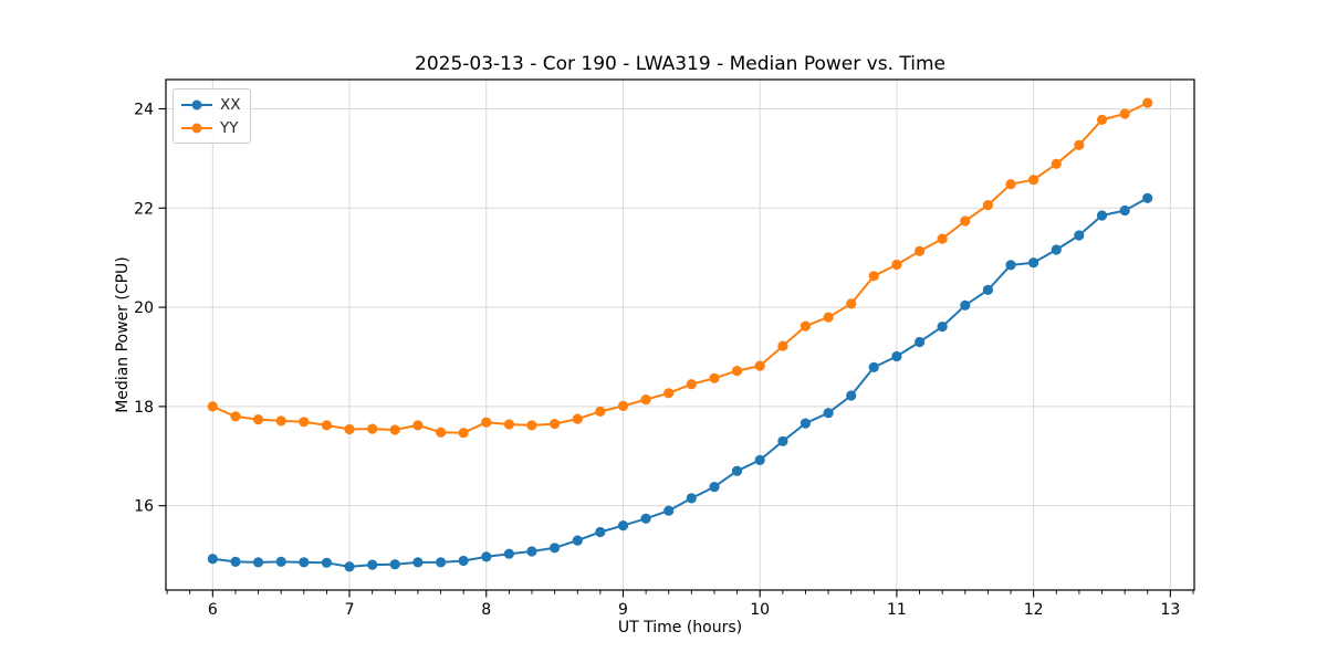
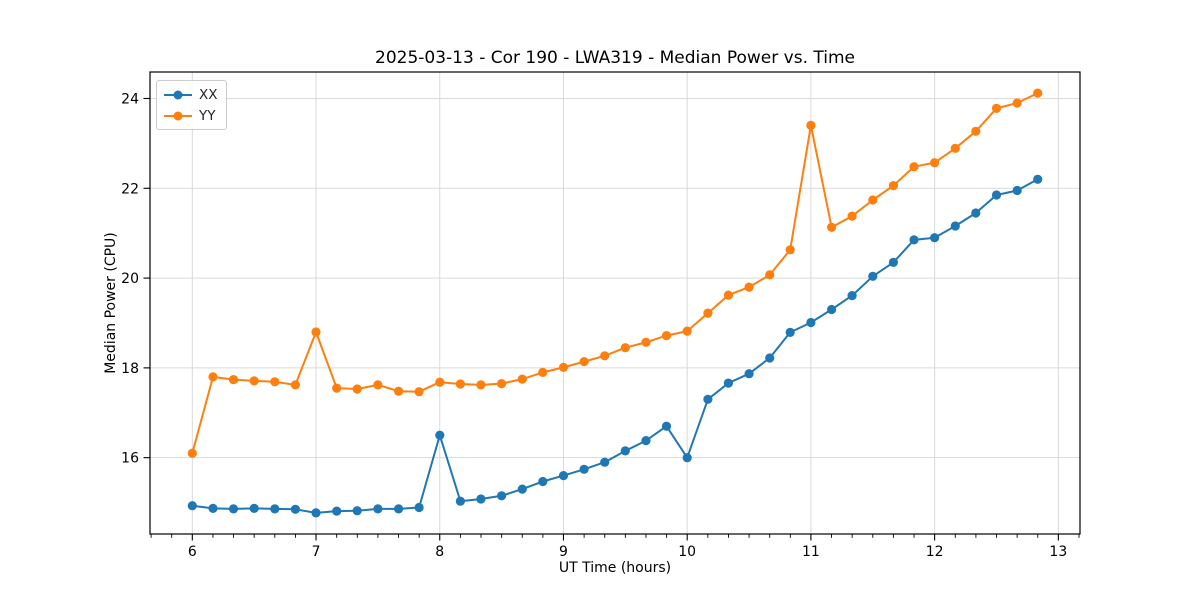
YY/6: 18.0 -> 16.1
YY/7: 17.5 -> 18.8
XX/8: 15.0 -> 16.5
XX/10: 16.9 -> 16.0
YY/11: 20.9 -> 23.4
